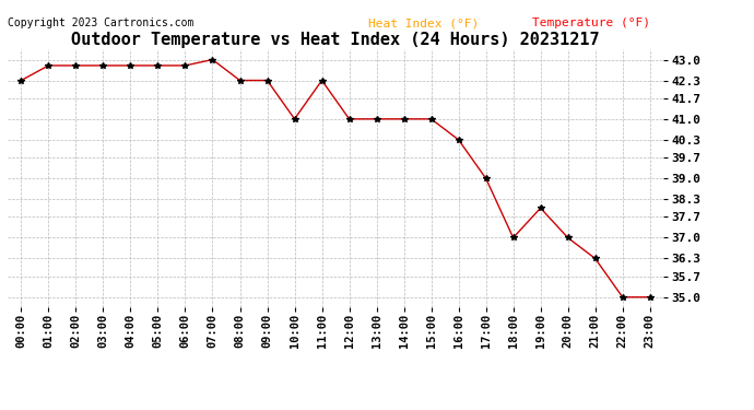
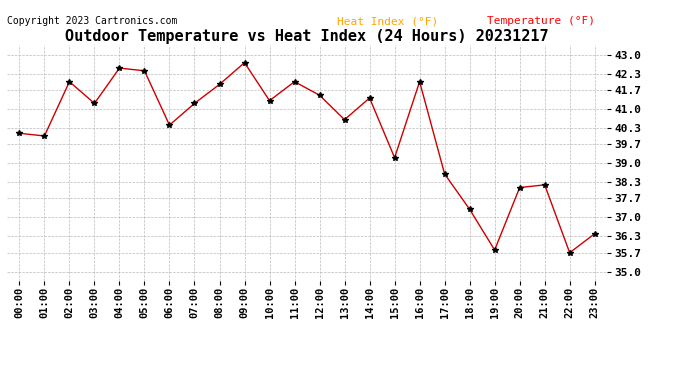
00:00: 42.3 -> 40.1
01:00: 42.8 -> 40.0
02:00: 42.8 -> 42.0
03:00: 42.8 -> 41.2
04:00: 42.8 -> 42.5
05:00: 42.8 -> 42.4
06:00: 42.8 -> 40.4
07:00: 43.0 -> 41.2
08:00: 42.3 -> 41.9
09:00: 42.3 -> 42.7
10:00: 41.0 -> 41.3
11:00: 42.3 -> 42.0
12:00: 41.0 -> 41.5
13:00: 41.0 -> 40.6
14:00: 41.0 -> 41.4
15:00: 41.0 -> 39.2
16:00: 40.3 -> 42.0
17:00: 39.0 -> 38.6
18:00: 37.0 -> 37.3
19:00: 38.0 -> 35.8
20:00: 37.0 -> 38.1
21:00: 36.3 -> 38.2
22:00: 35.0 -> 35.7
23:00: 35.0 -> 36.4
